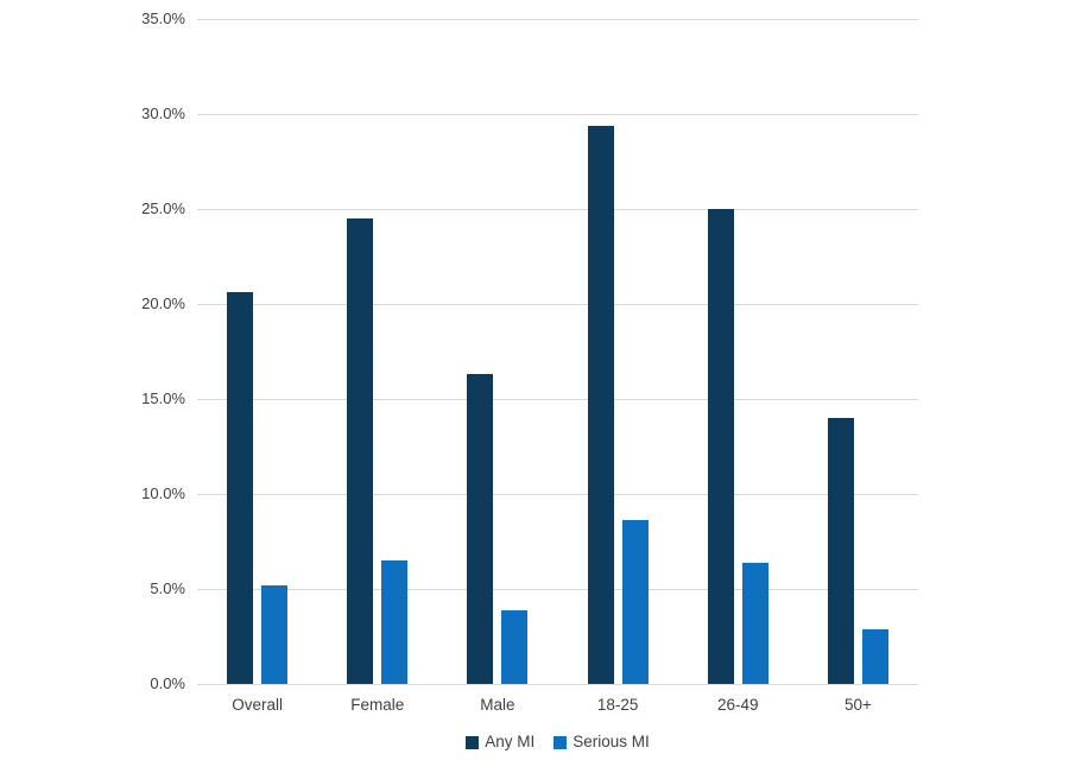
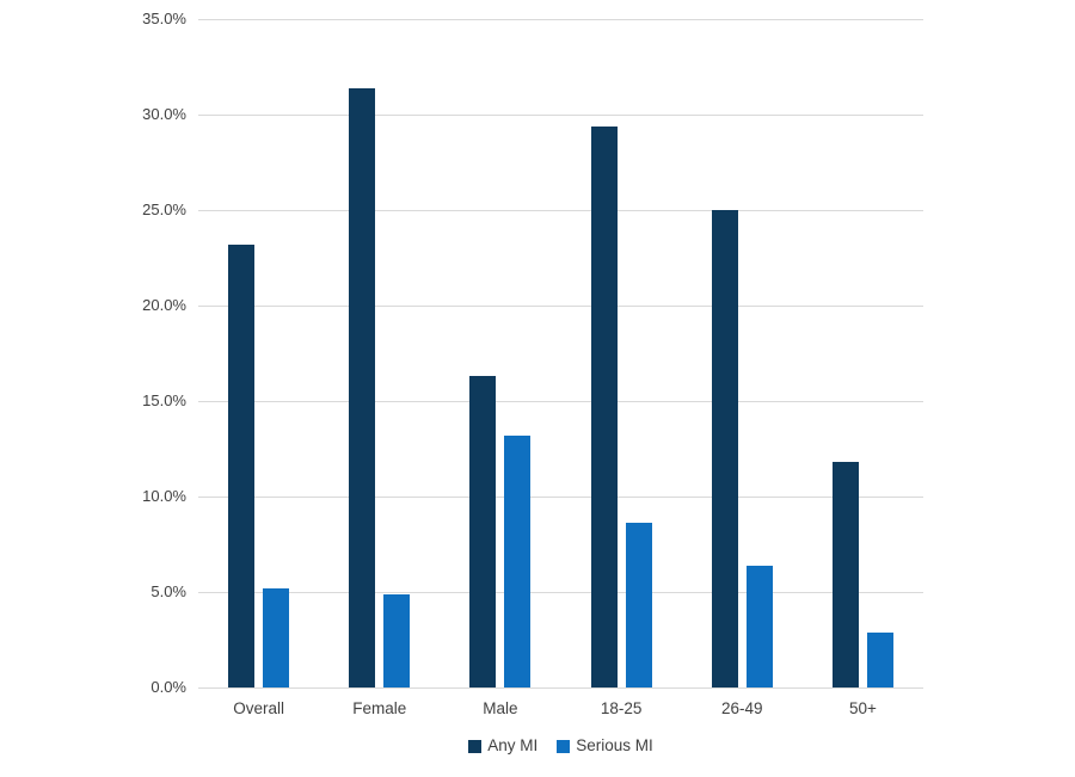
Any MI/Overall: 20.6% -> 23.2%
Any MI/Female: 24.5% -> 31.4%
Serious MI/Female: 6.5% -> 4.9%
Serious MI/Male: 3.9% -> 13.2%
Any MI/50+: 14.0% -> 11.8%
